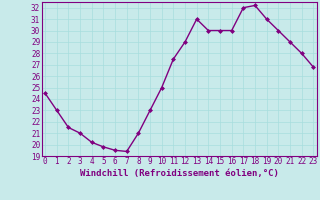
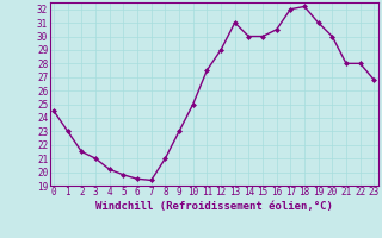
16: 30.0 -> 30.5
21: 29.0 -> 28.0
